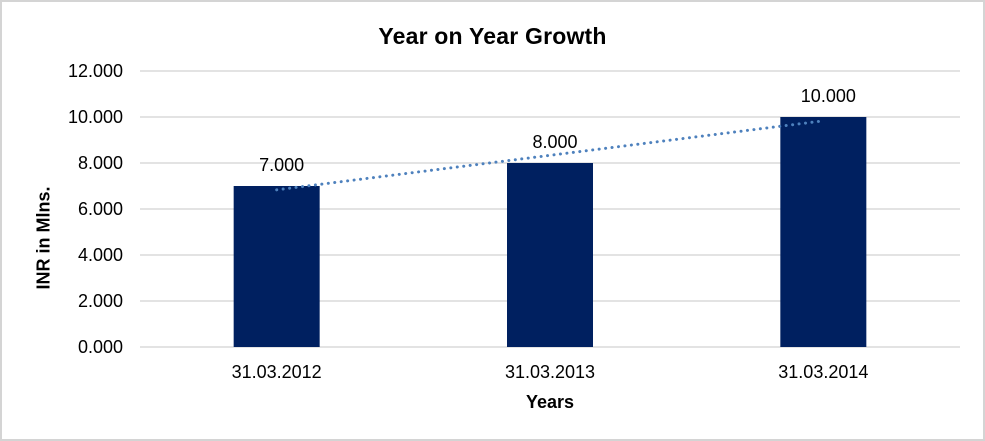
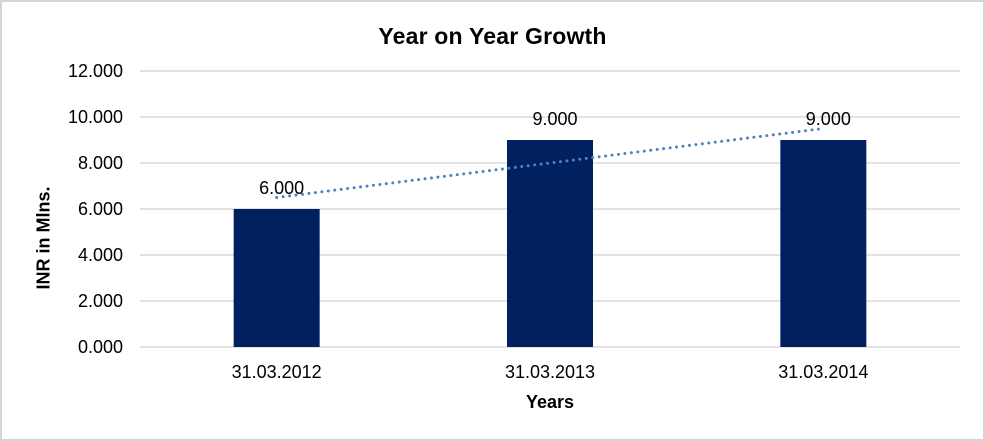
31.03.2012: 7.000 -> 6.000
31.03.2013: 8.000 -> 9.000
31.03.2014: 10.000 -> 9.000
